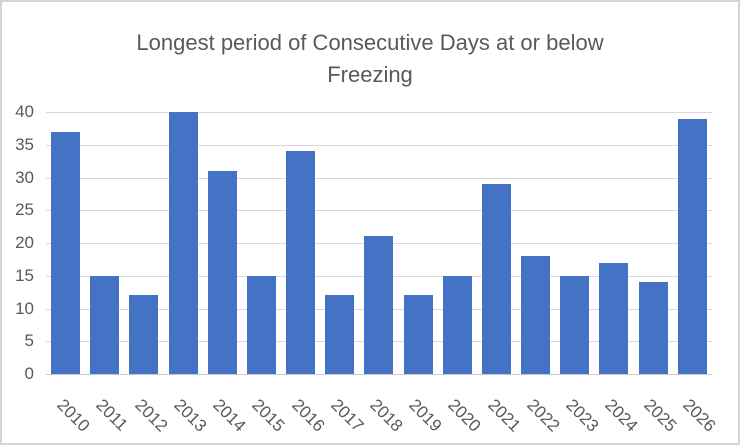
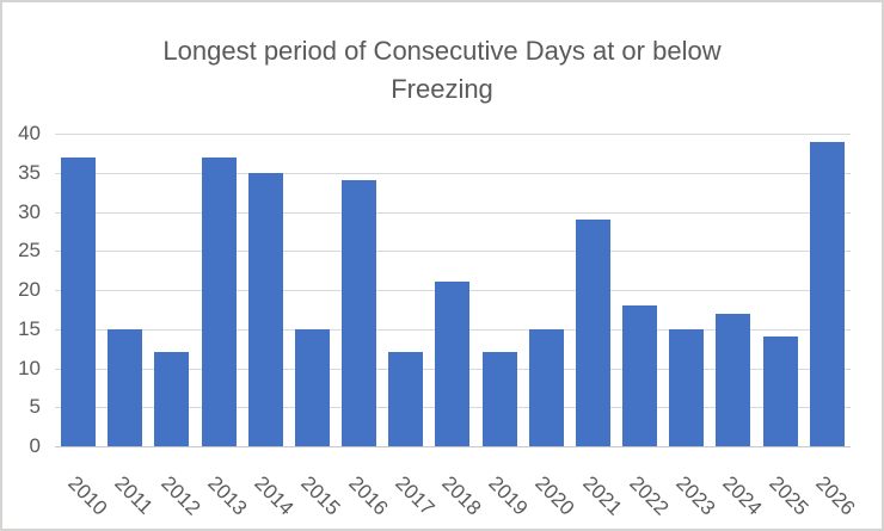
2013: 40 -> 37
2014: 31 -> 35
